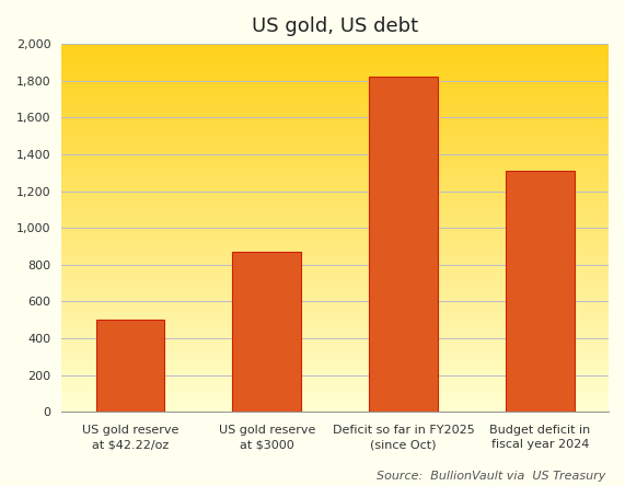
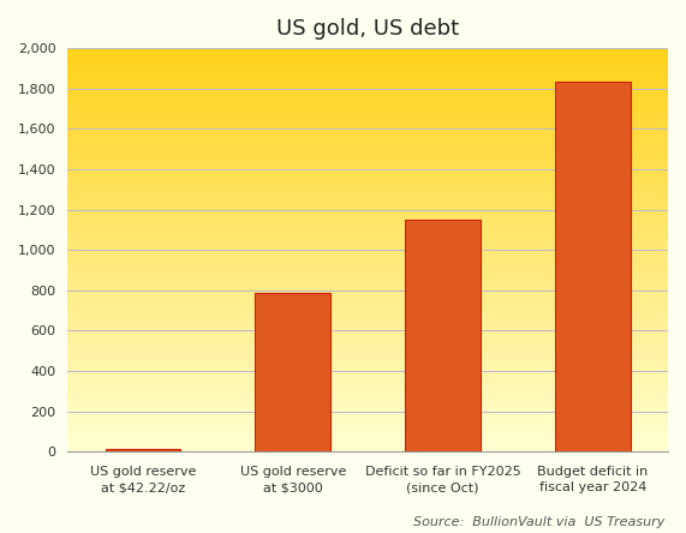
US gold reserve at $42.22/oz: 500 -> 10
US gold reserve at $3000: 870 -> 780
Deficit so far in FY2025 (since Oct): 1,820 -> 1,150
Budget deficit in fiscal year 2024: 1,310 -> 1,830
